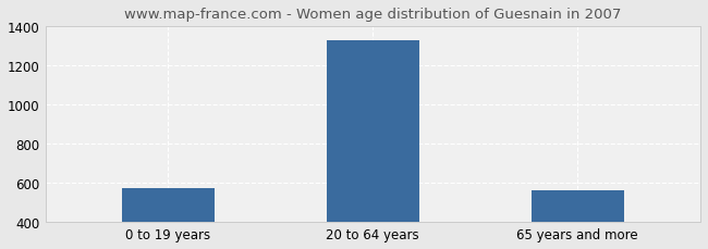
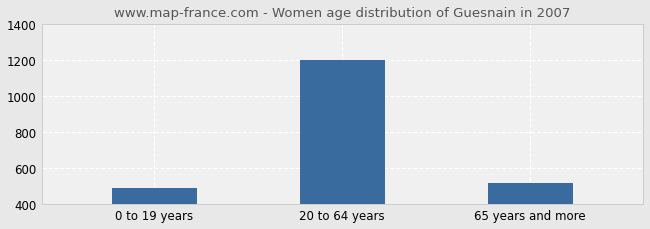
0 to 19 years: 580 -> 490
20 to 64 years: 1330 -> 1200
65 years and more: 560 -> 520
